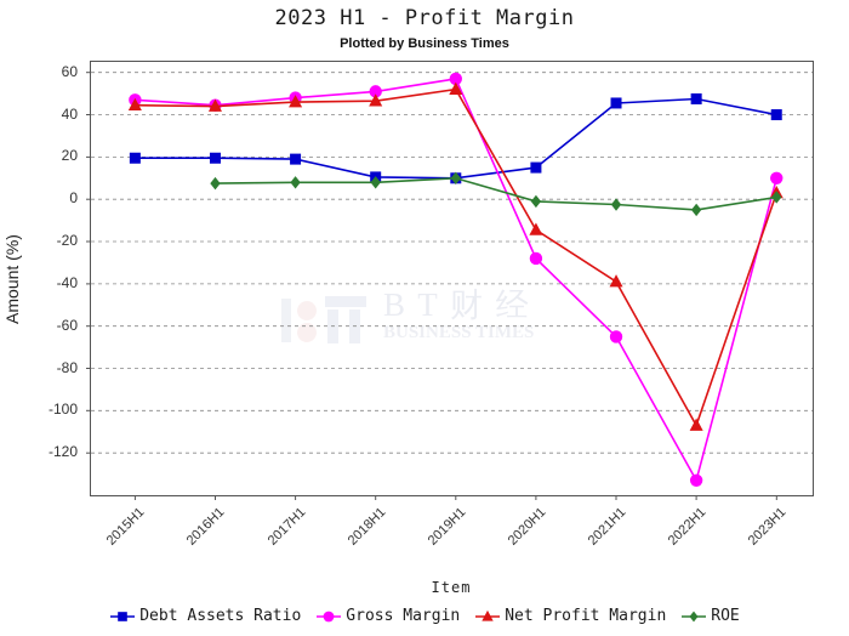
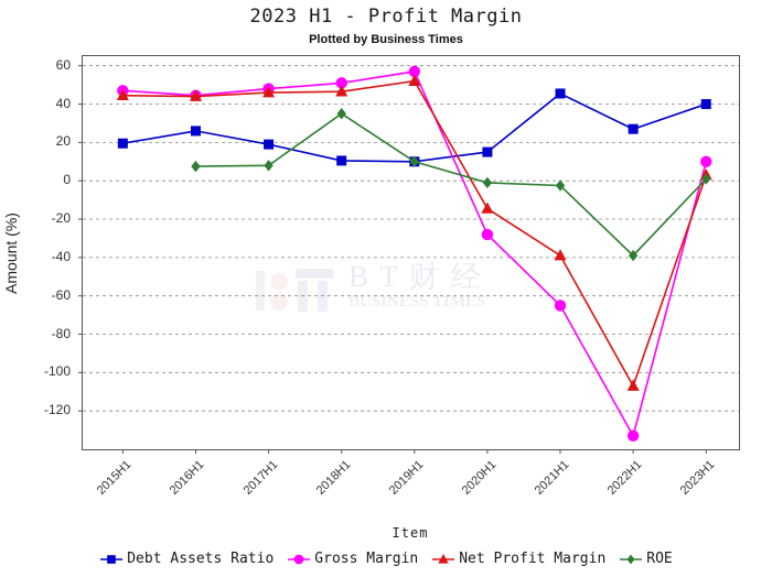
Debt Assets Ratio/2016H1: 20 -> 26
ROE/2018H1: 8 -> 35
Debt Assets Ratio/2022H1: 48 -> 27
ROE/2022H1: -5 -> -39
